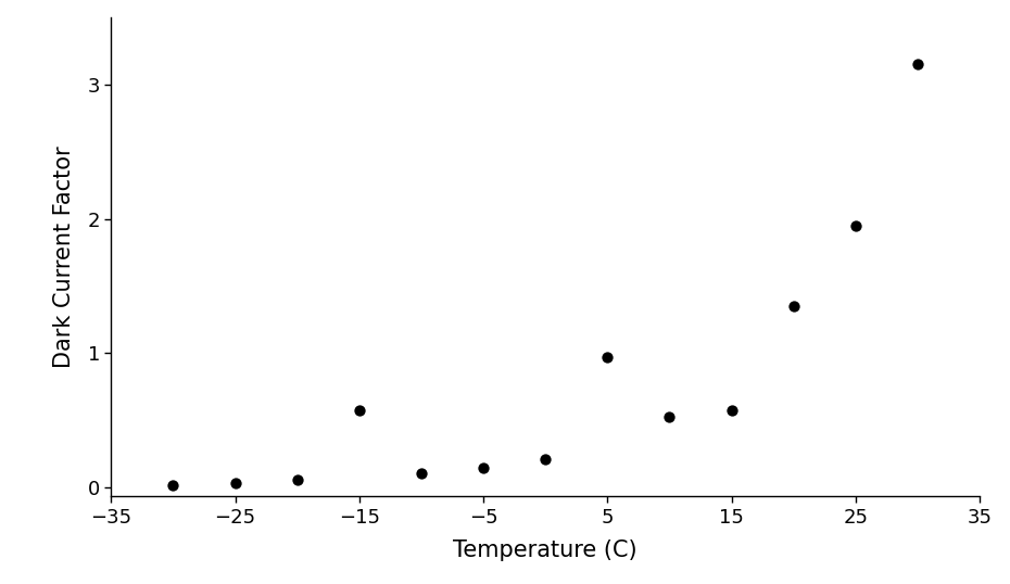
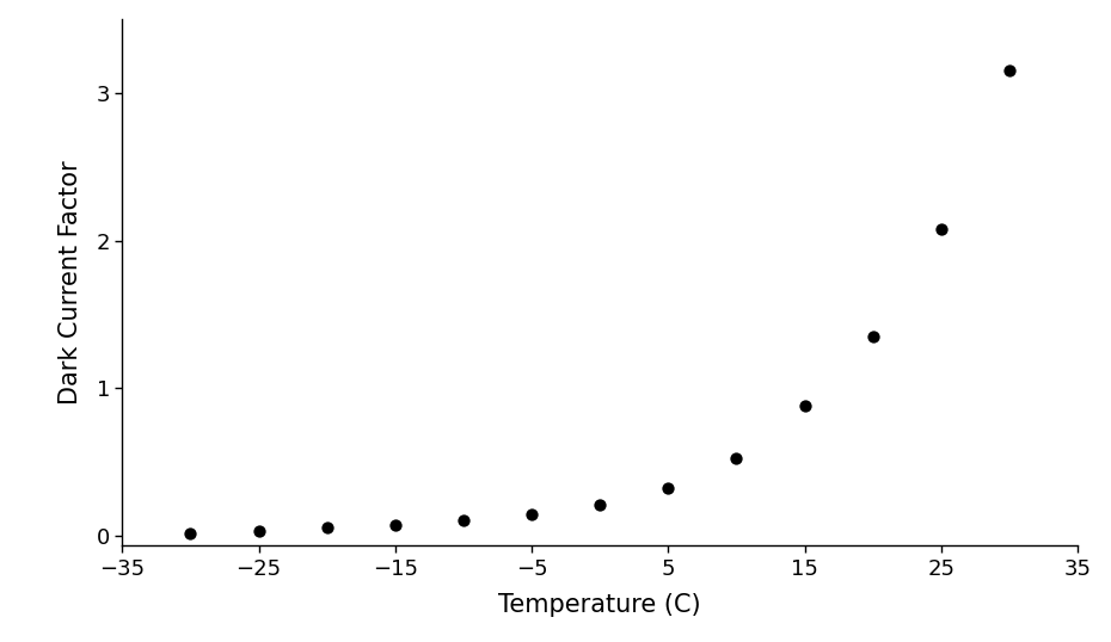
−15: 0.57 -> 0.07
5: 0.97 -> 0.32
15: 0.57 -> 0.88
25: 1.95 -> 2.08
